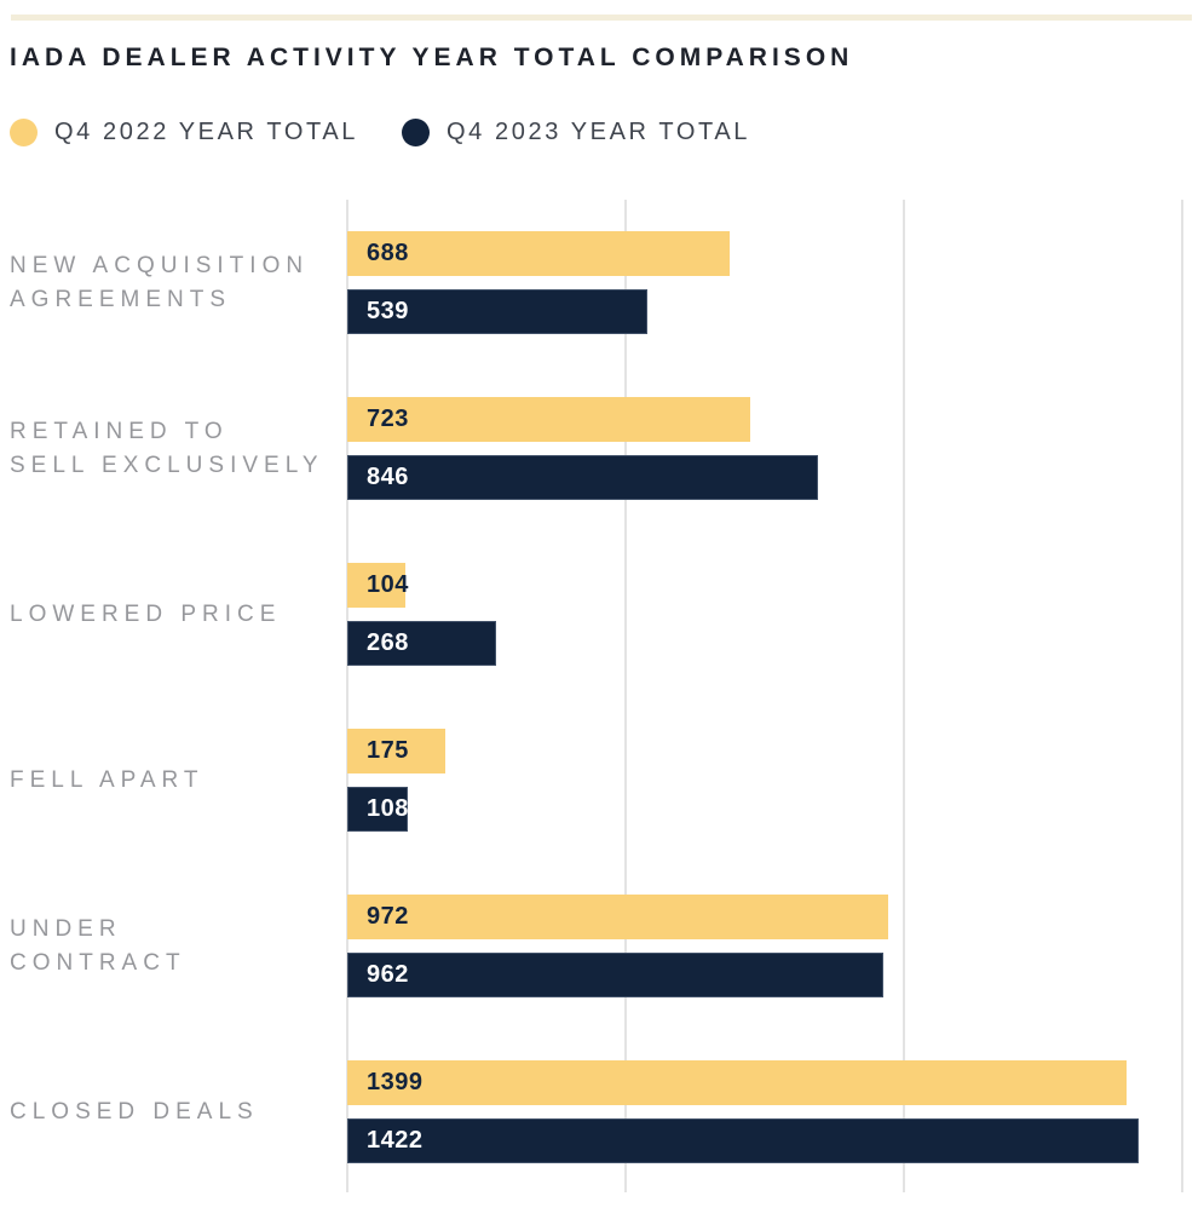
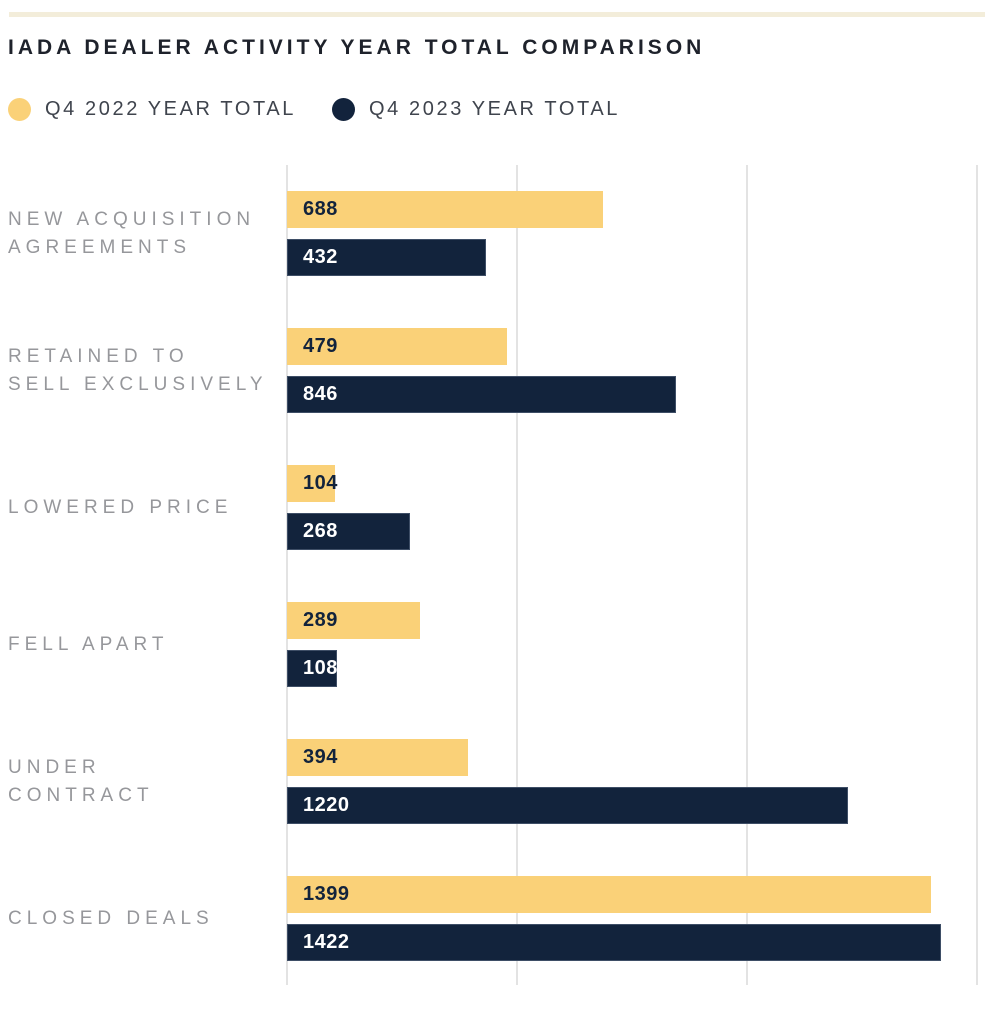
Q4 2023 YEAR TOTAL/NEW ACQUISITION AGREEMENTS: 539 -> 432
Q4 2022 YEAR TOTAL/RETAINED TO SELL EXCLUSIVELY: 723 -> 479
Q4 2022 YEAR TOTAL/FELL APART: 175 -> 289
Q4 2022 YEAR TOTAL/UNDER CONTRACT: 972 -> 394
Q4 2023 YEAR TOTAL/UNDER CONTRACT: 962 -> 1220
